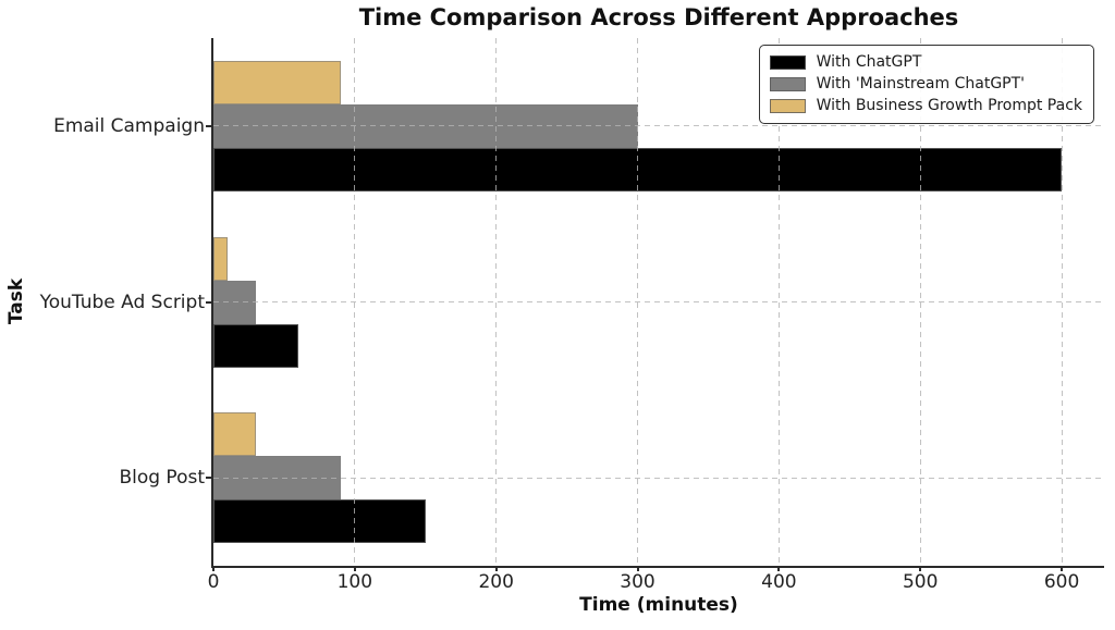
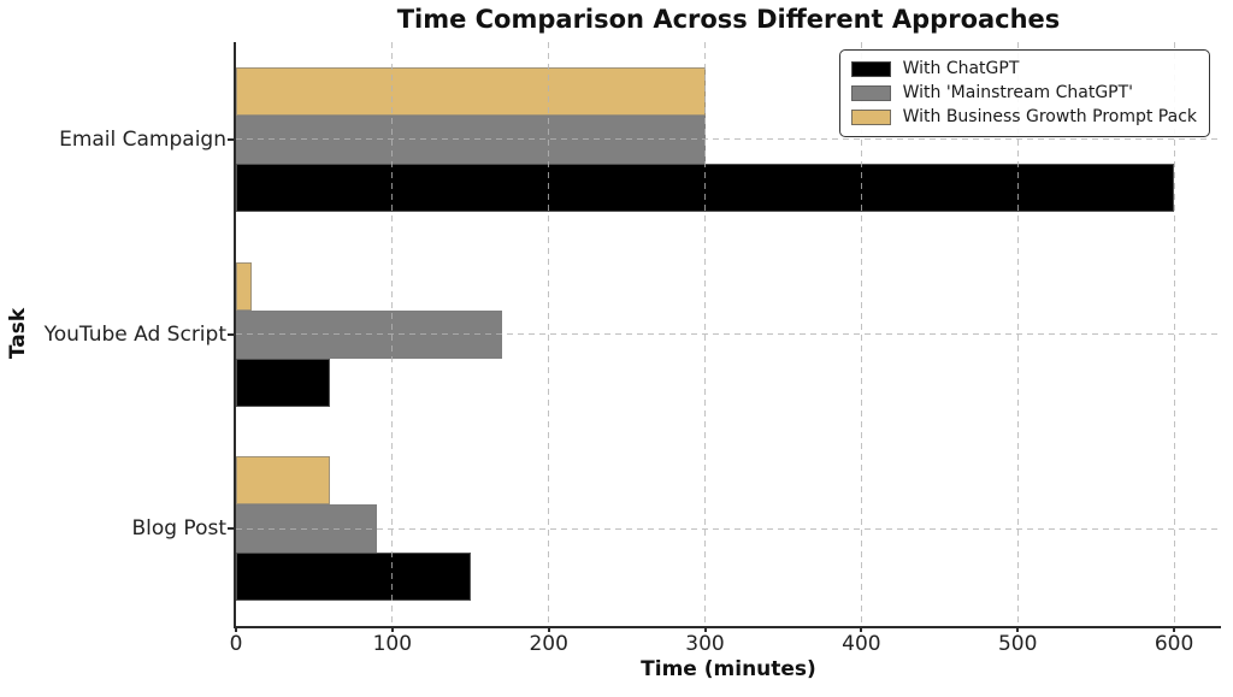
With Business Growth Prompt Pack/Email Campaign: 90 -> 300
With 'Mainstream ChatGPT'/YouTube Ad Script: 30 -> 170
With Business Growth Prompt Pack/Blog Post: 30 -> 60
